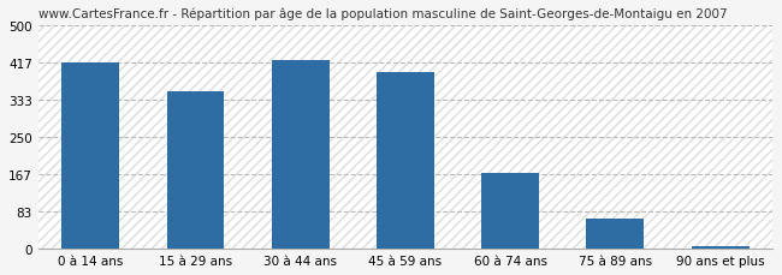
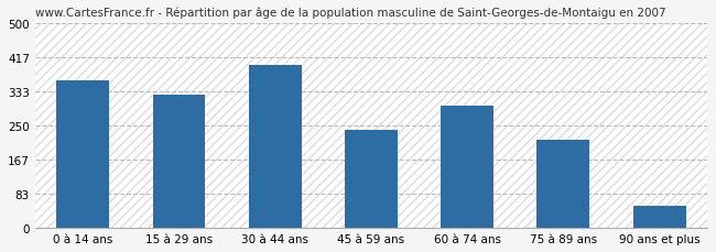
0 à 14 ans: 417 -> 360
15 à 29 ans: 352 -> 325
30 à 44 ans: 422 -> 400
45 à 59 ans: 397 -> 240
60 à 74 ans: 170 -> 300
75 à 89 ans: 68 -> 215
90 ans et plus: 5 -> 55
